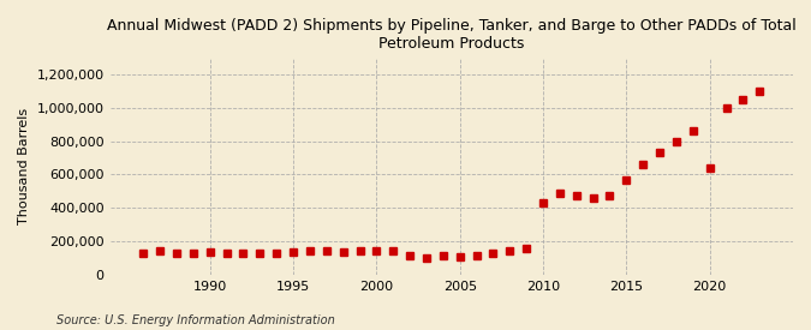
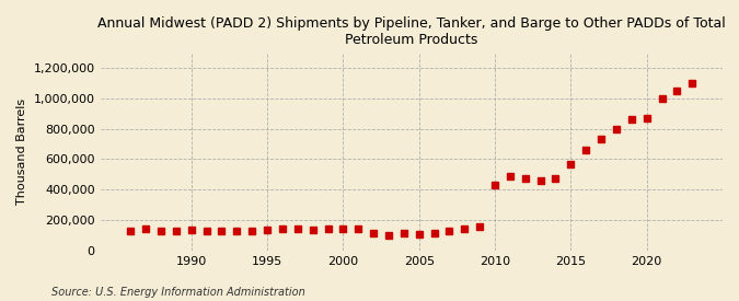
2020: 640,000 -> 870,000
